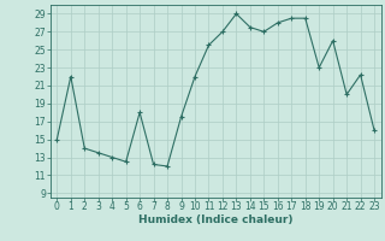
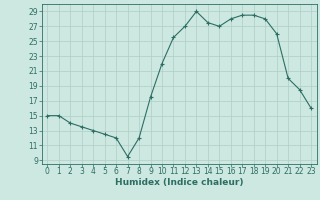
1: 22.0 -> 15.0
6: 18.0 -> 12.0
7: 12.2 -> 9.5
19: 23.0 -> 28.0
22: 22.2 -> 18.5
